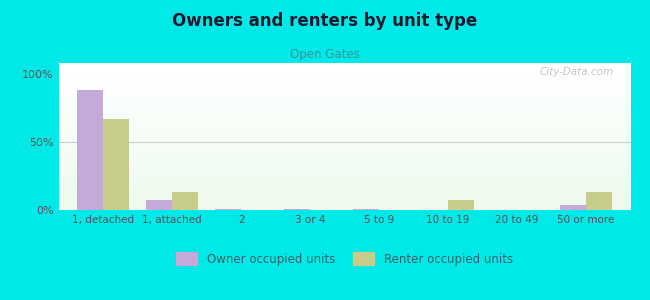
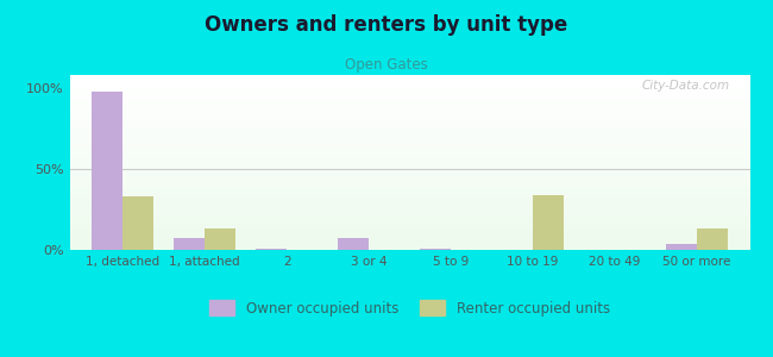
Owner occupied units/1, detached: 88% -> 98%
Renter occupied units/1, detached: 67% -> 33%
Owner occupied units/3 or 4: 1% -> 7%
Renter occupied units/10 to 19: 7% -> 34%
